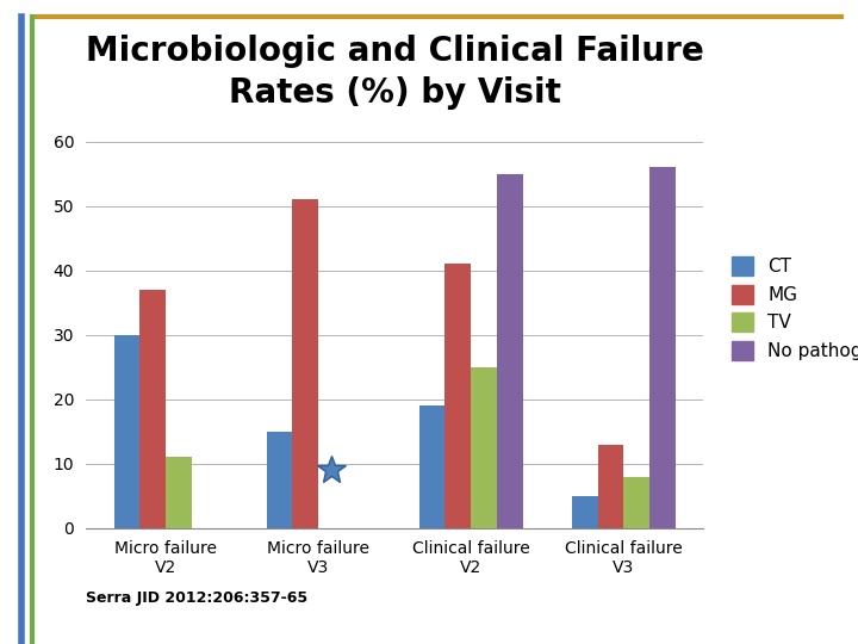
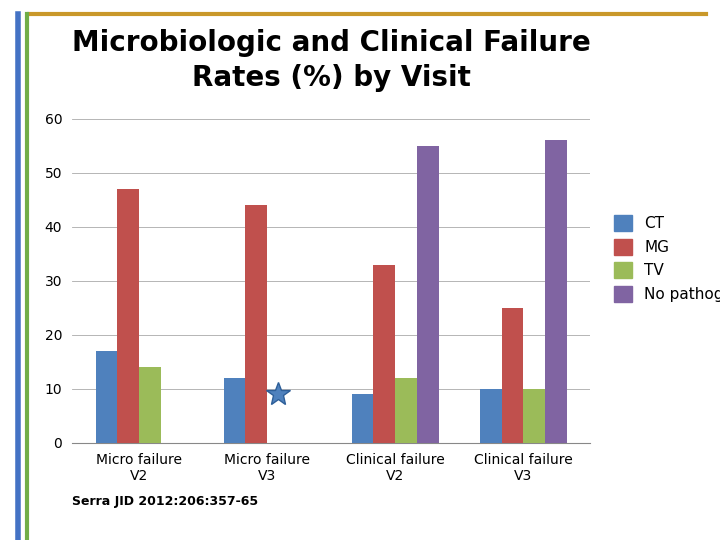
CT/Micro failure V2: 30 -> 17
MG/Micro failure V2: 37 -> 47
TV/Micro failure V2: 11 -> 14
CT/Micro failure V3: 15 -> 12
MG/Micro failure V3: 51 -> 44
CT/Clinical failure V2: 19 -> 9
MG/Clinical failure V2: 41 -> 33
TV/Clinical failure V2: 25 -> 12
CT/Clinical failure V3: 5 -> 10
MG/Clinical failure V3: 13 -> 25
TV/Clinical failure V3: 8 -> 10
